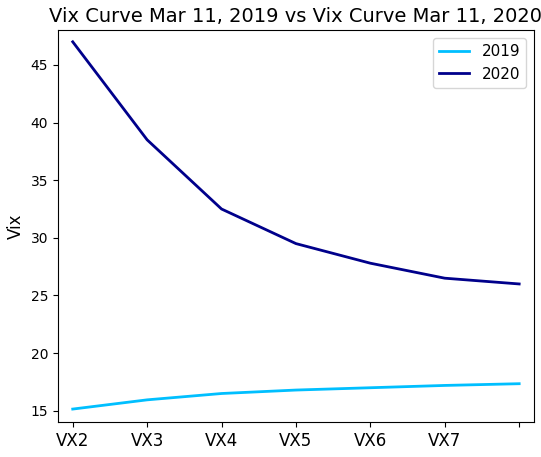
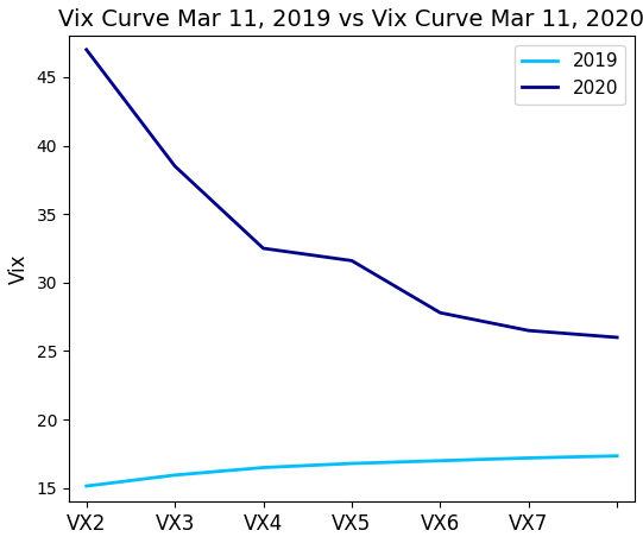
2020/VX5: 29.5 -> 31.6
